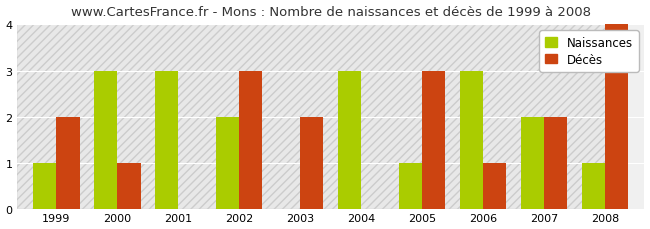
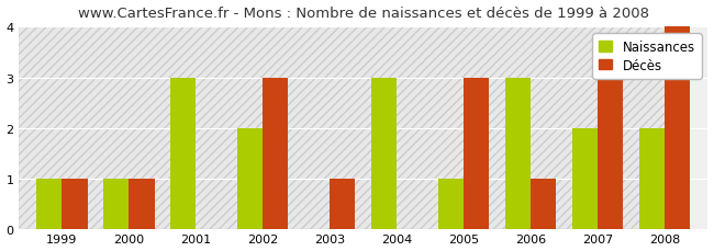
Décès/1999: 2 -> 1
Naissances/2000: 3 -> 1
Décès/2003: 2 -> 1
Décès/2007: 2 -> 3
Naissances/2008: 1 -> 2
